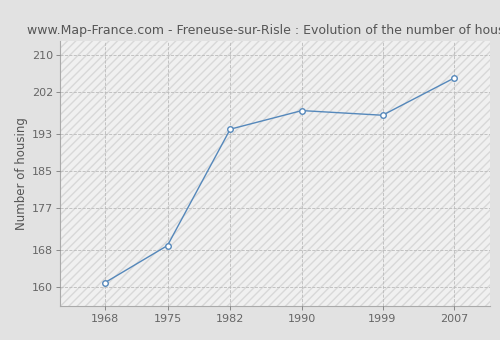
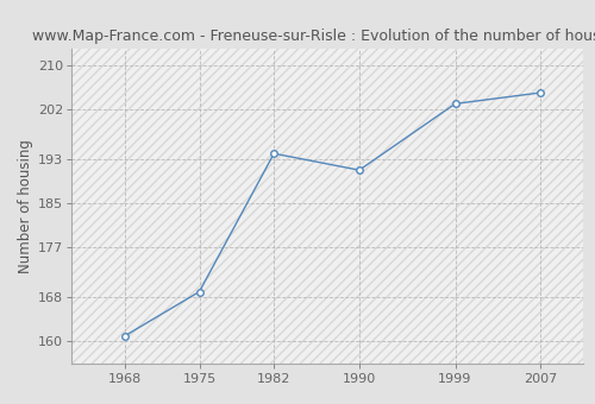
1990: 198 -> 191
1999: 197 -> 203
